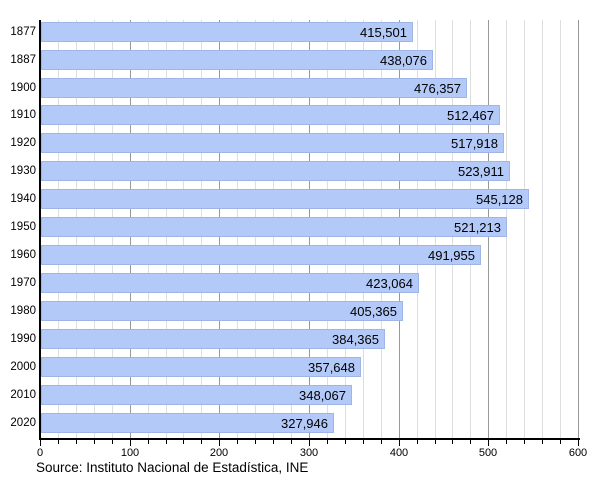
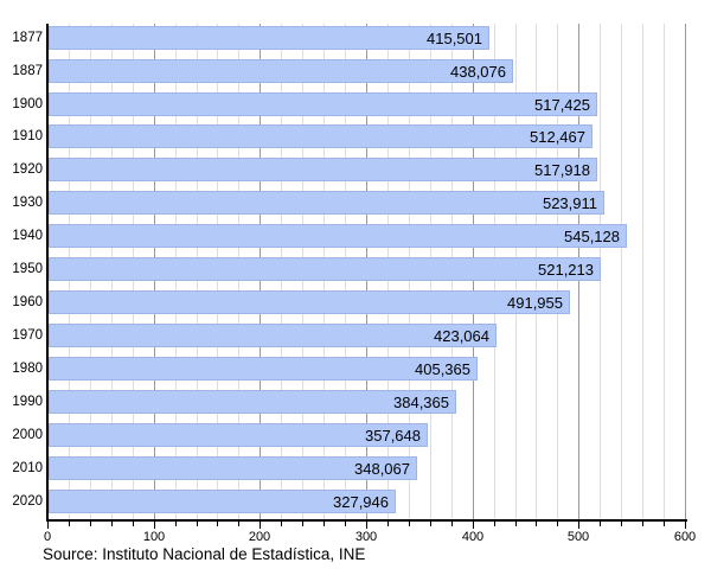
1900: 476,357 -> 517,425
